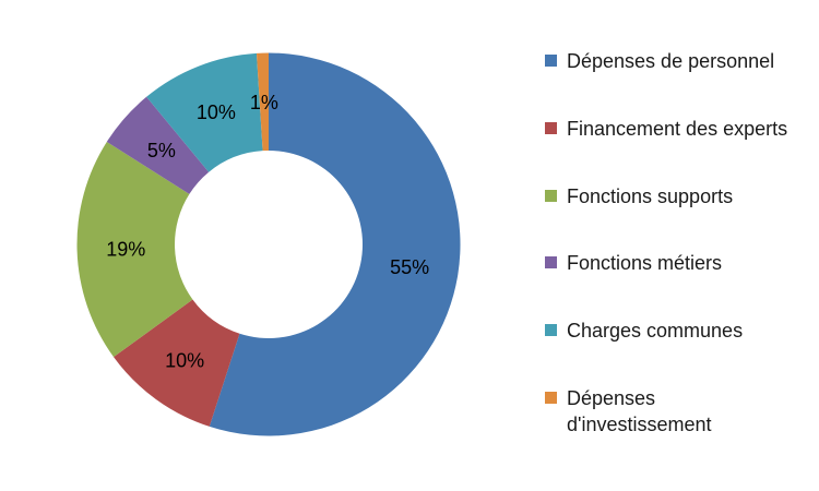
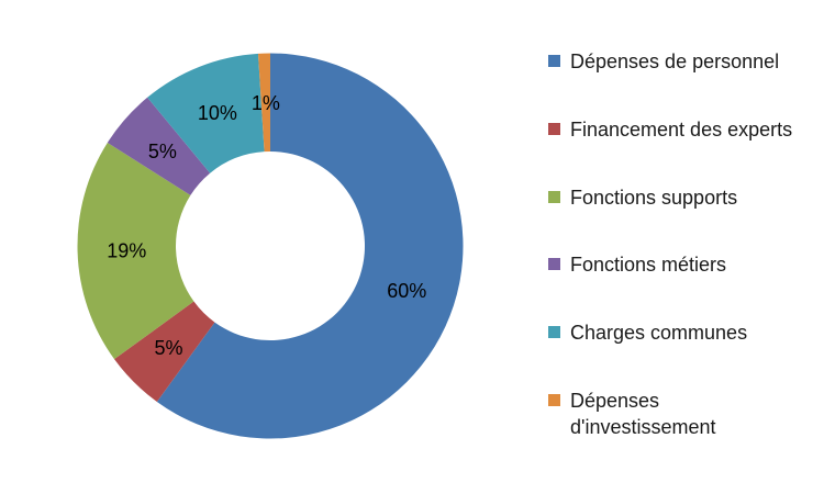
Dépenses de personnel: 55% -> 60%
Financement des experts: 10% -> 5%
